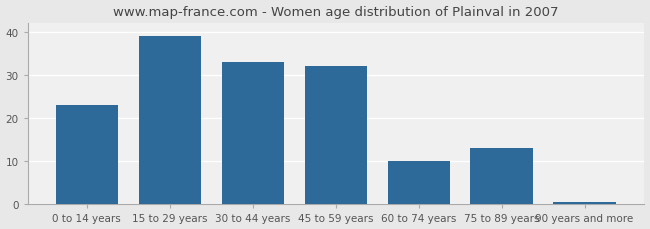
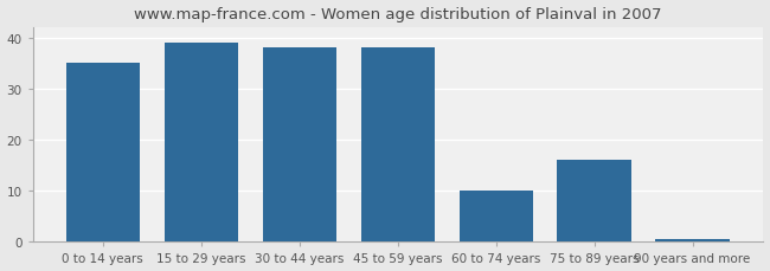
0 to 14 years: 23.0 -> 35.0
30 to 44 years: 33.0 -> 38.0
45 to 59 years: 32.0 -> 38.0
75 to 89 years: 13.0 -> 16.0
